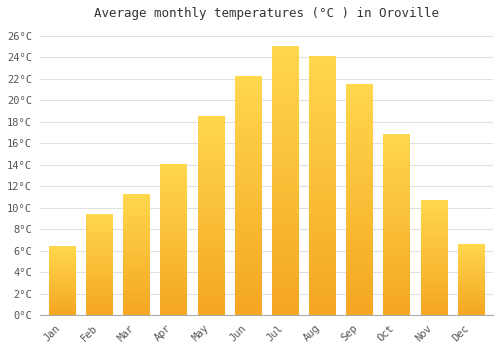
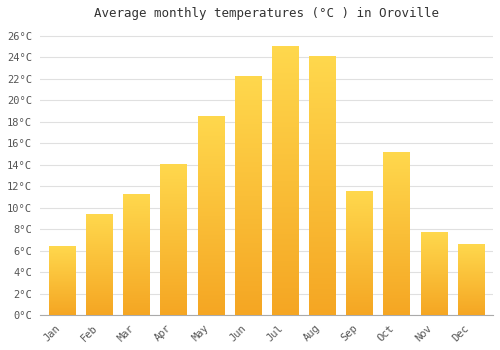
Sep: 21.5°C -> 11.5°C
Oct: 16.8°C -> 15.1°C
Nov: 10.7°C -> 7.7°C
